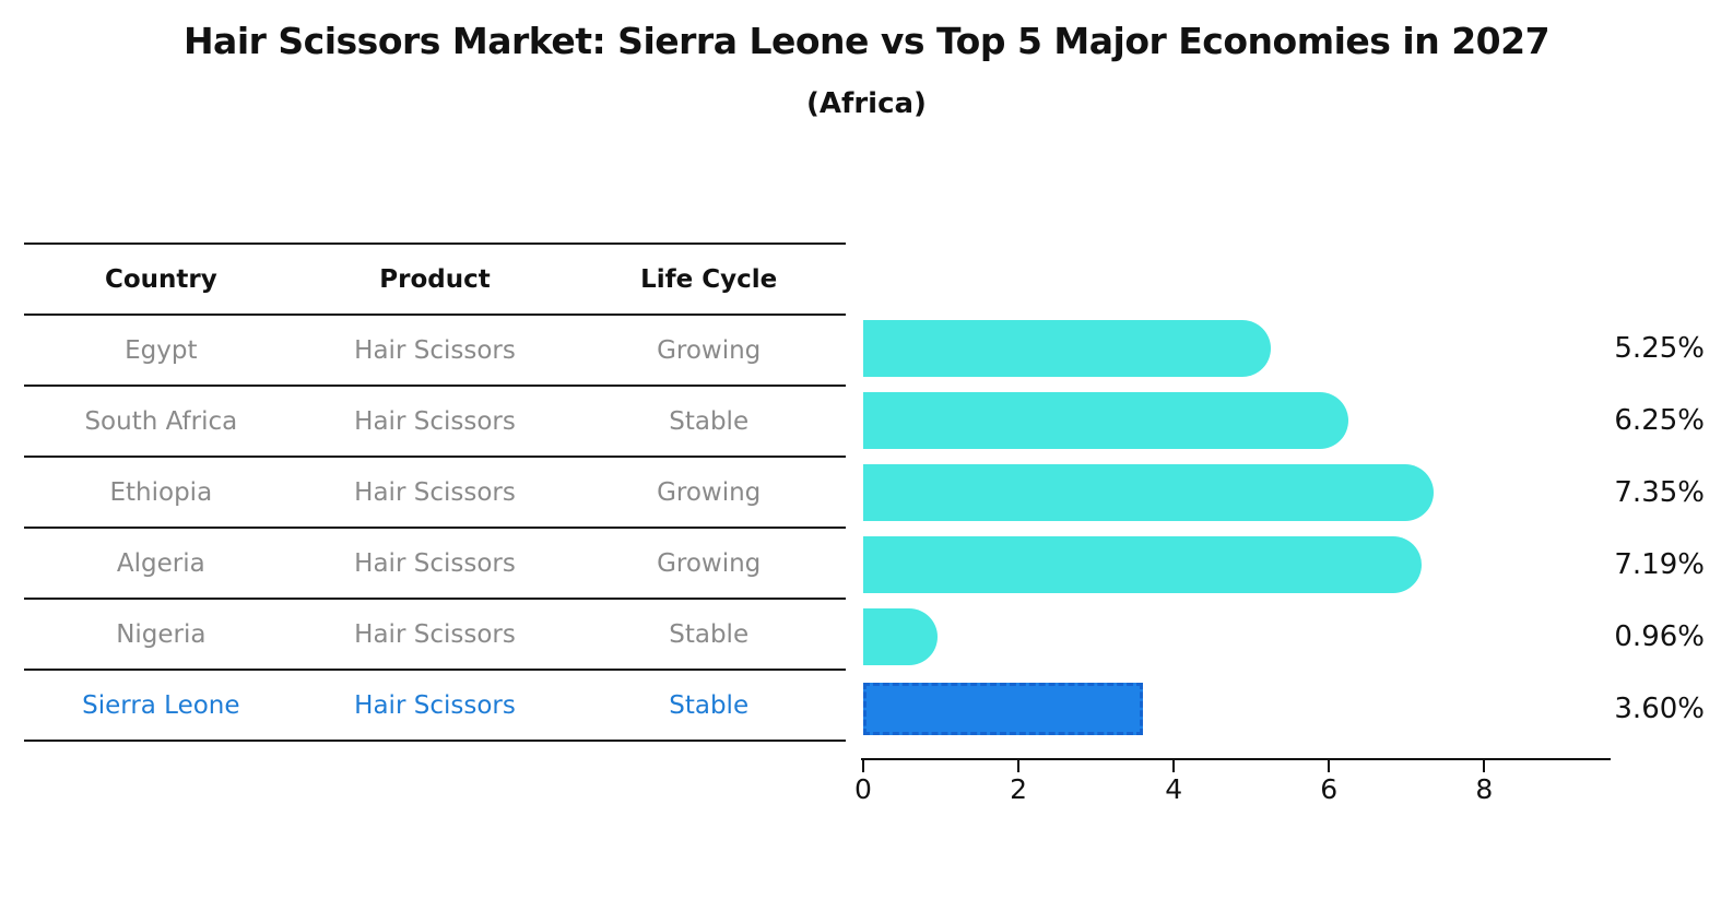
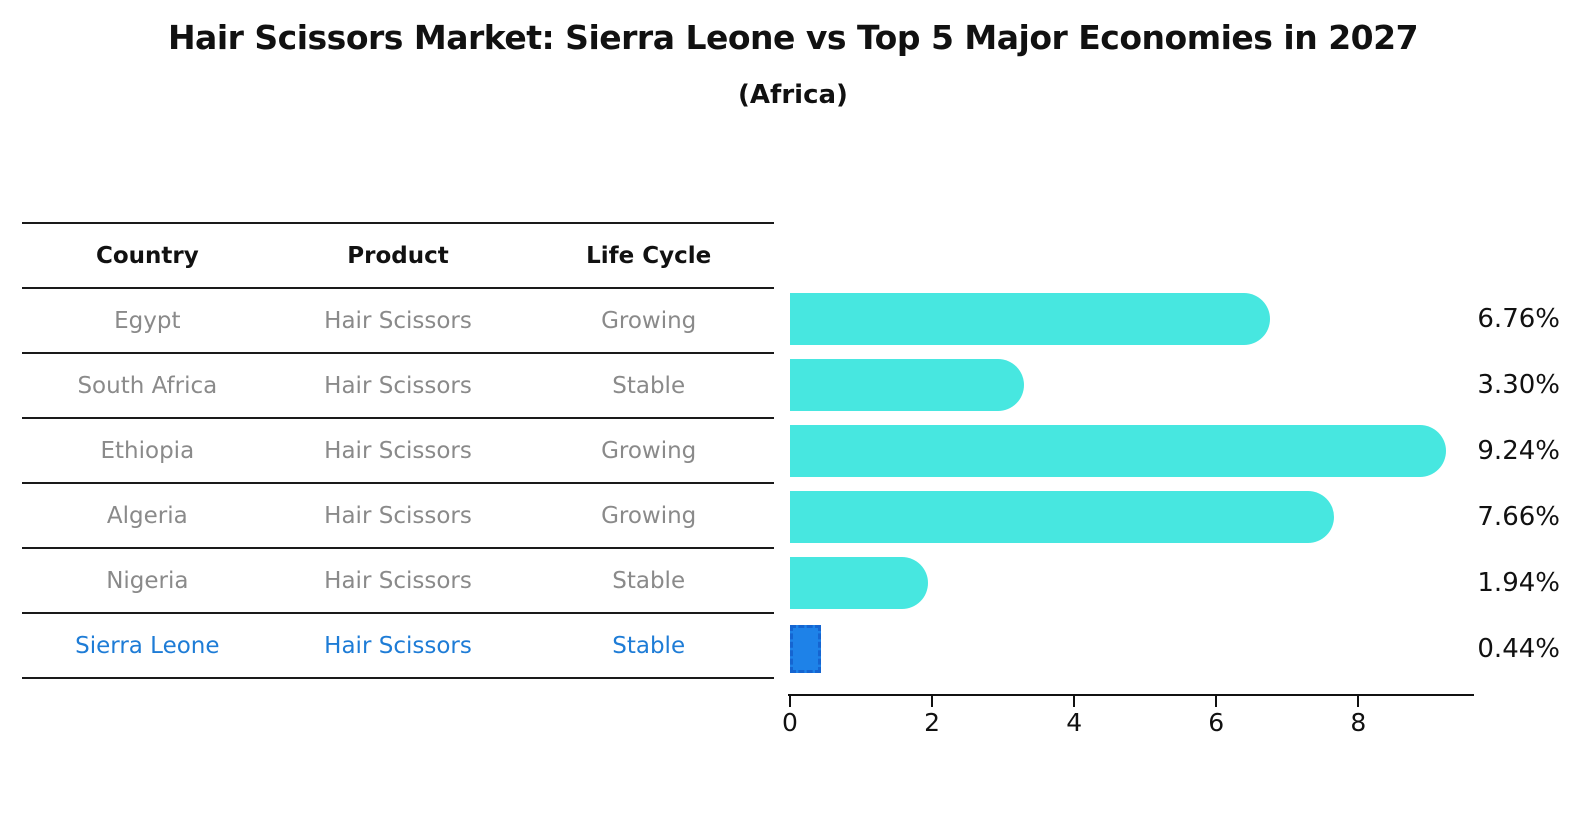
Egypt: 5.25% -> 6.76%
South Africa: 6.25% -> 3.30%
Ethiopia: 7.35% -> 9.24%
Algeria: 7.19% -> 7.66%
Nigeria: 0.96% -> 1.94%
Sierra Leone: 3.60% -> 0.44%
